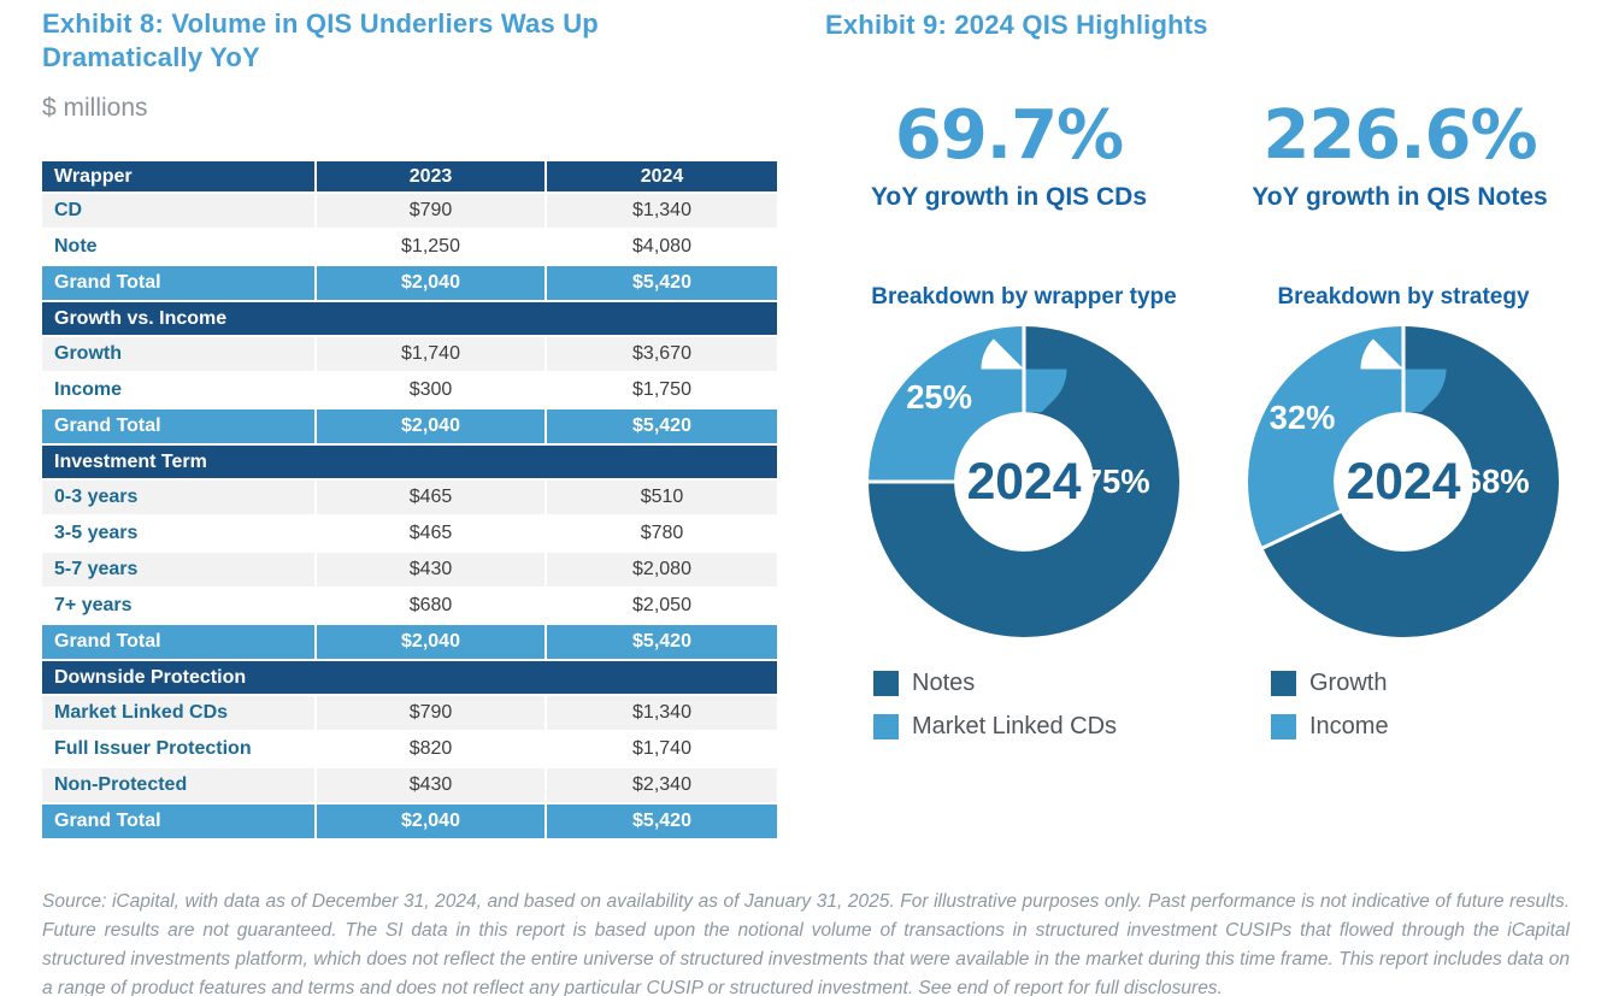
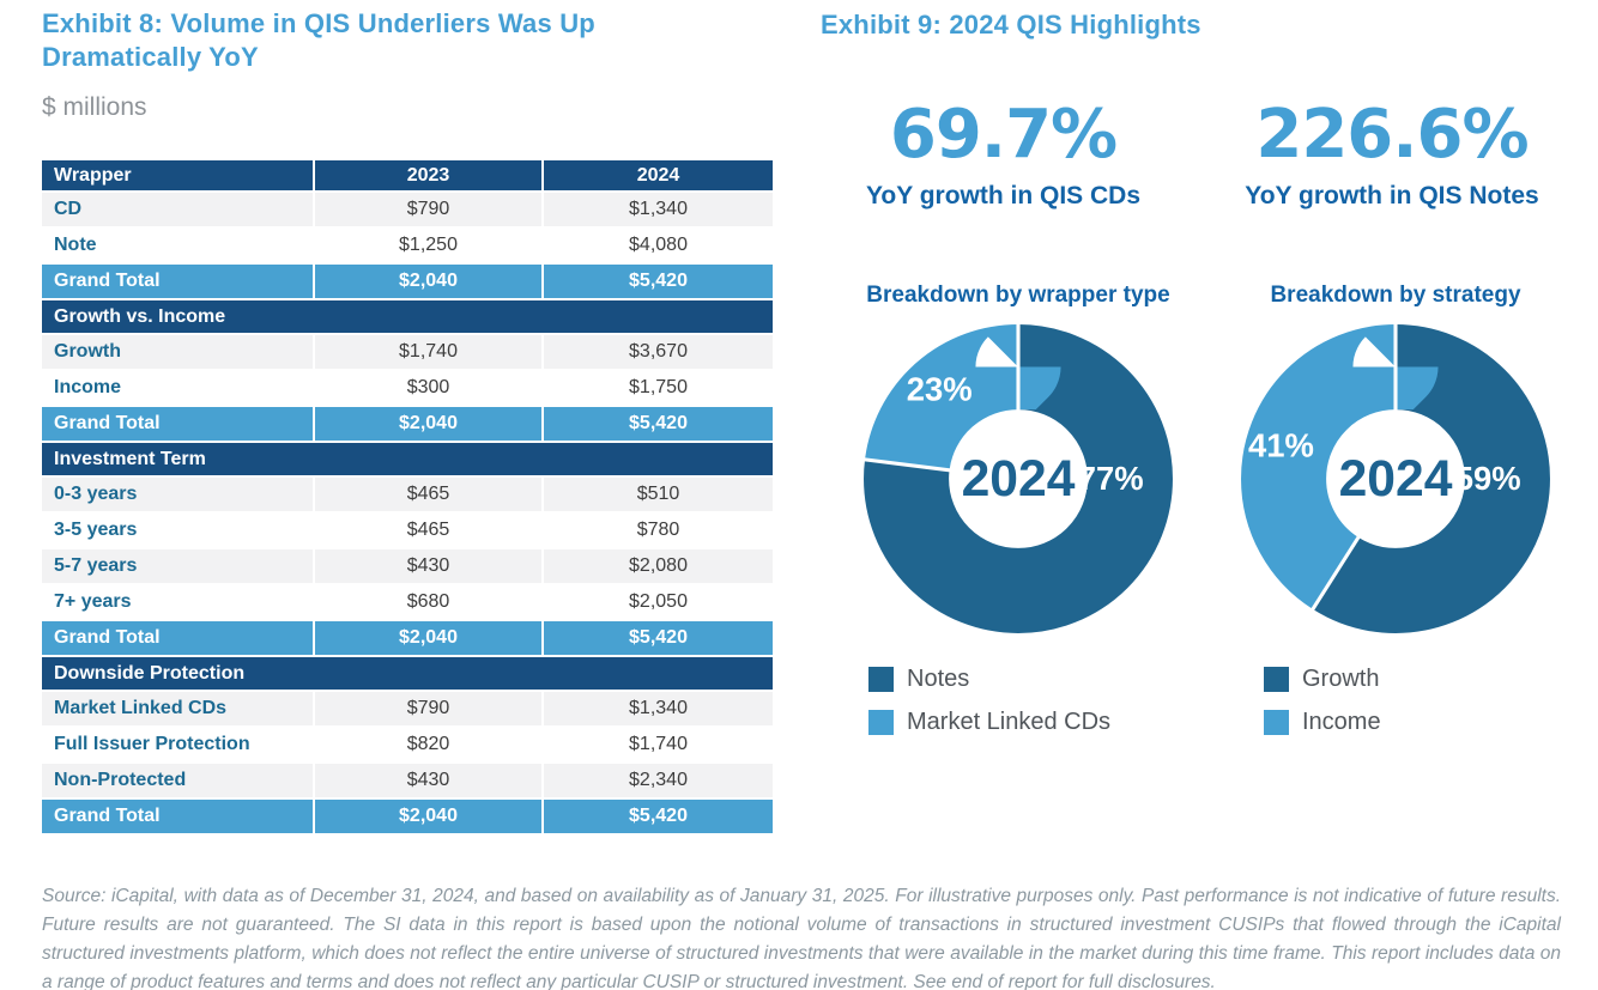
Breakdown by wrapper type/Notes: 75% -> 77%
Breakdown by wrapper type/Market Linked CDs: 25% -> 23%
Breakdown by strategy/Growth: 68% -> 59%
Breakdown by strategy/Income: 32% -> 41%
